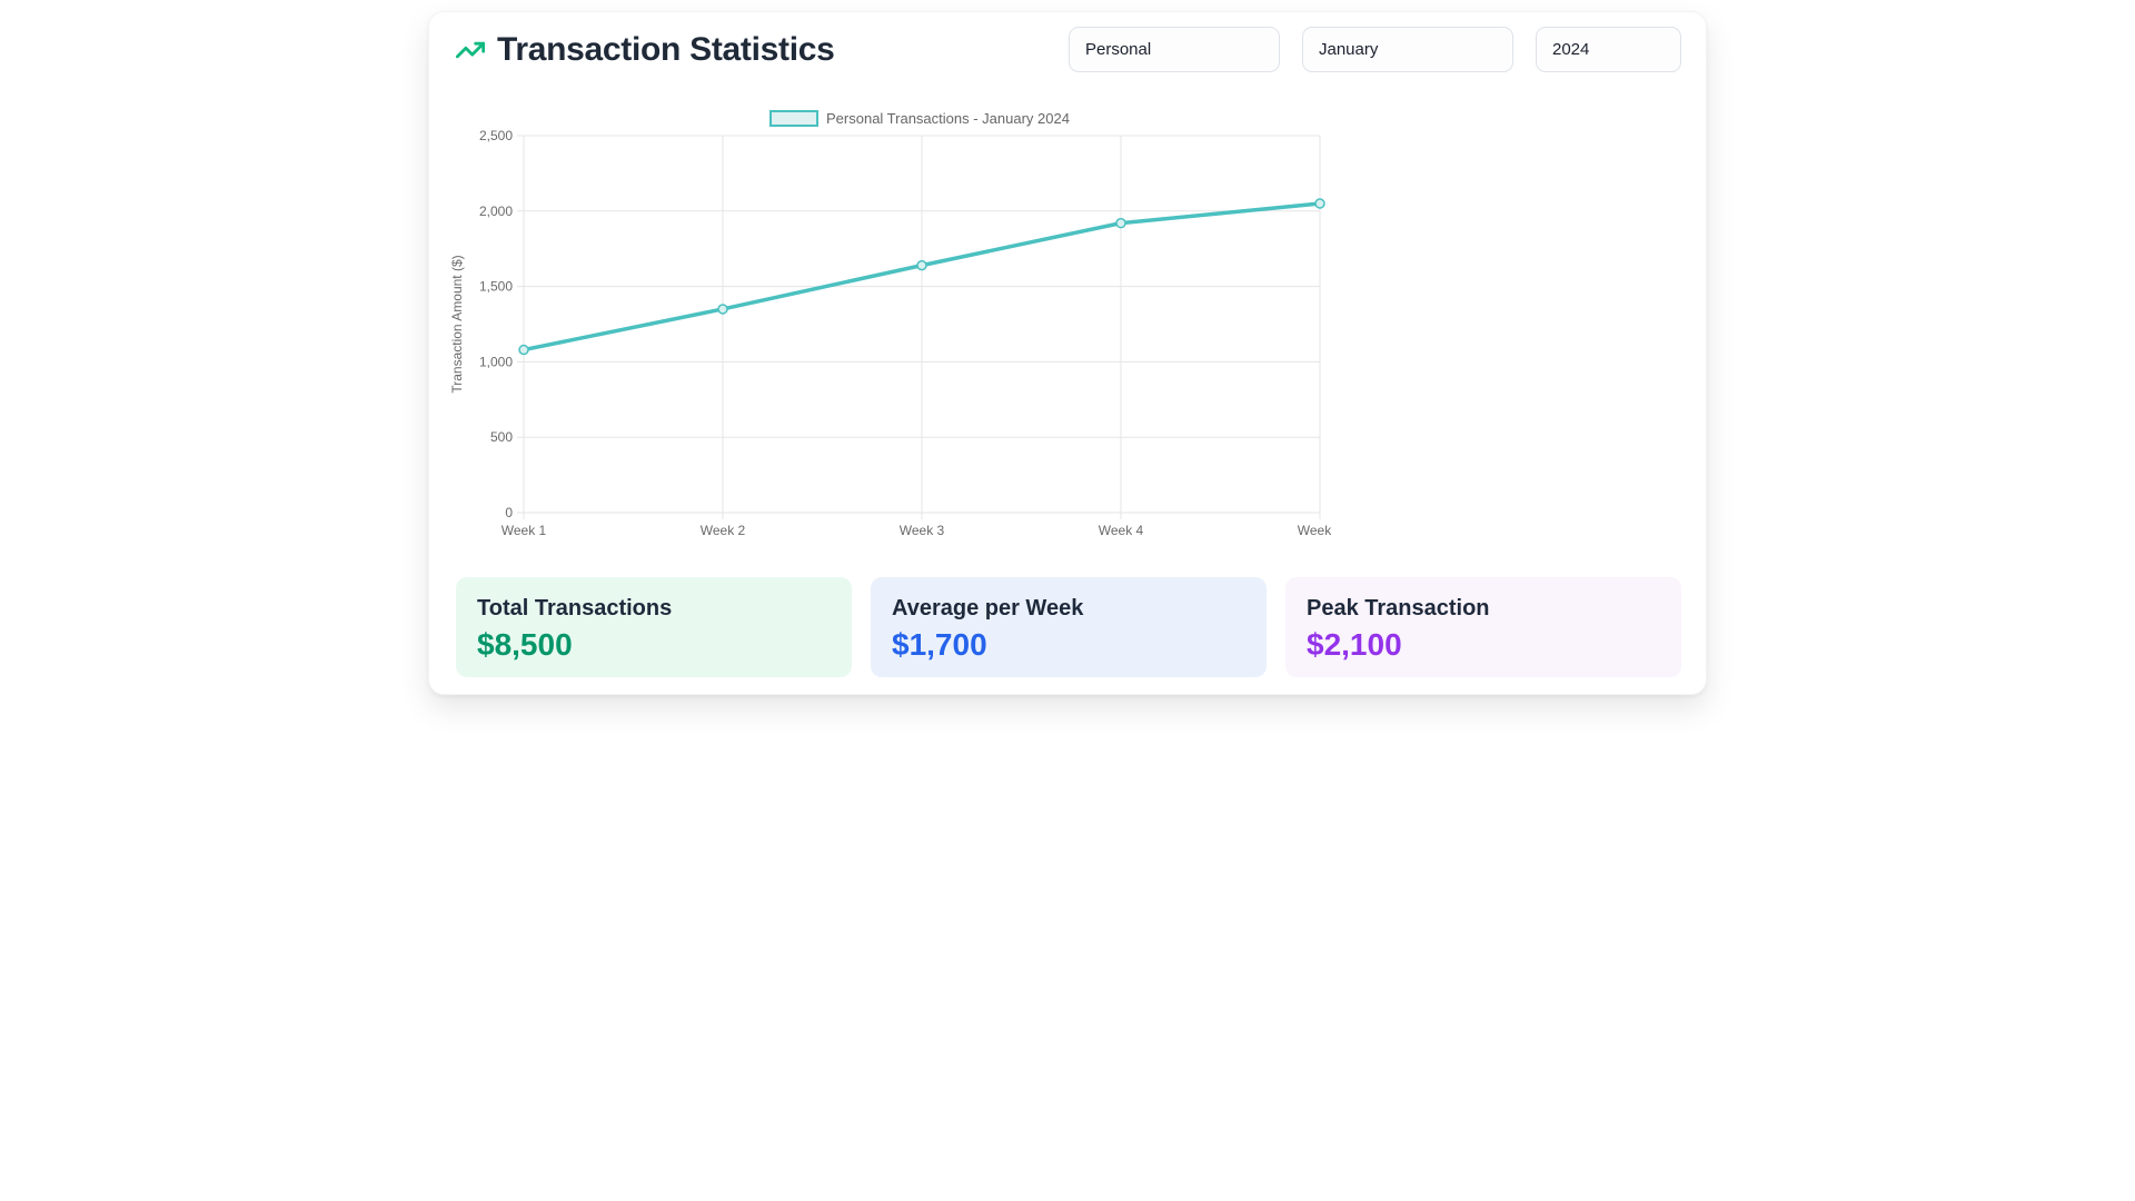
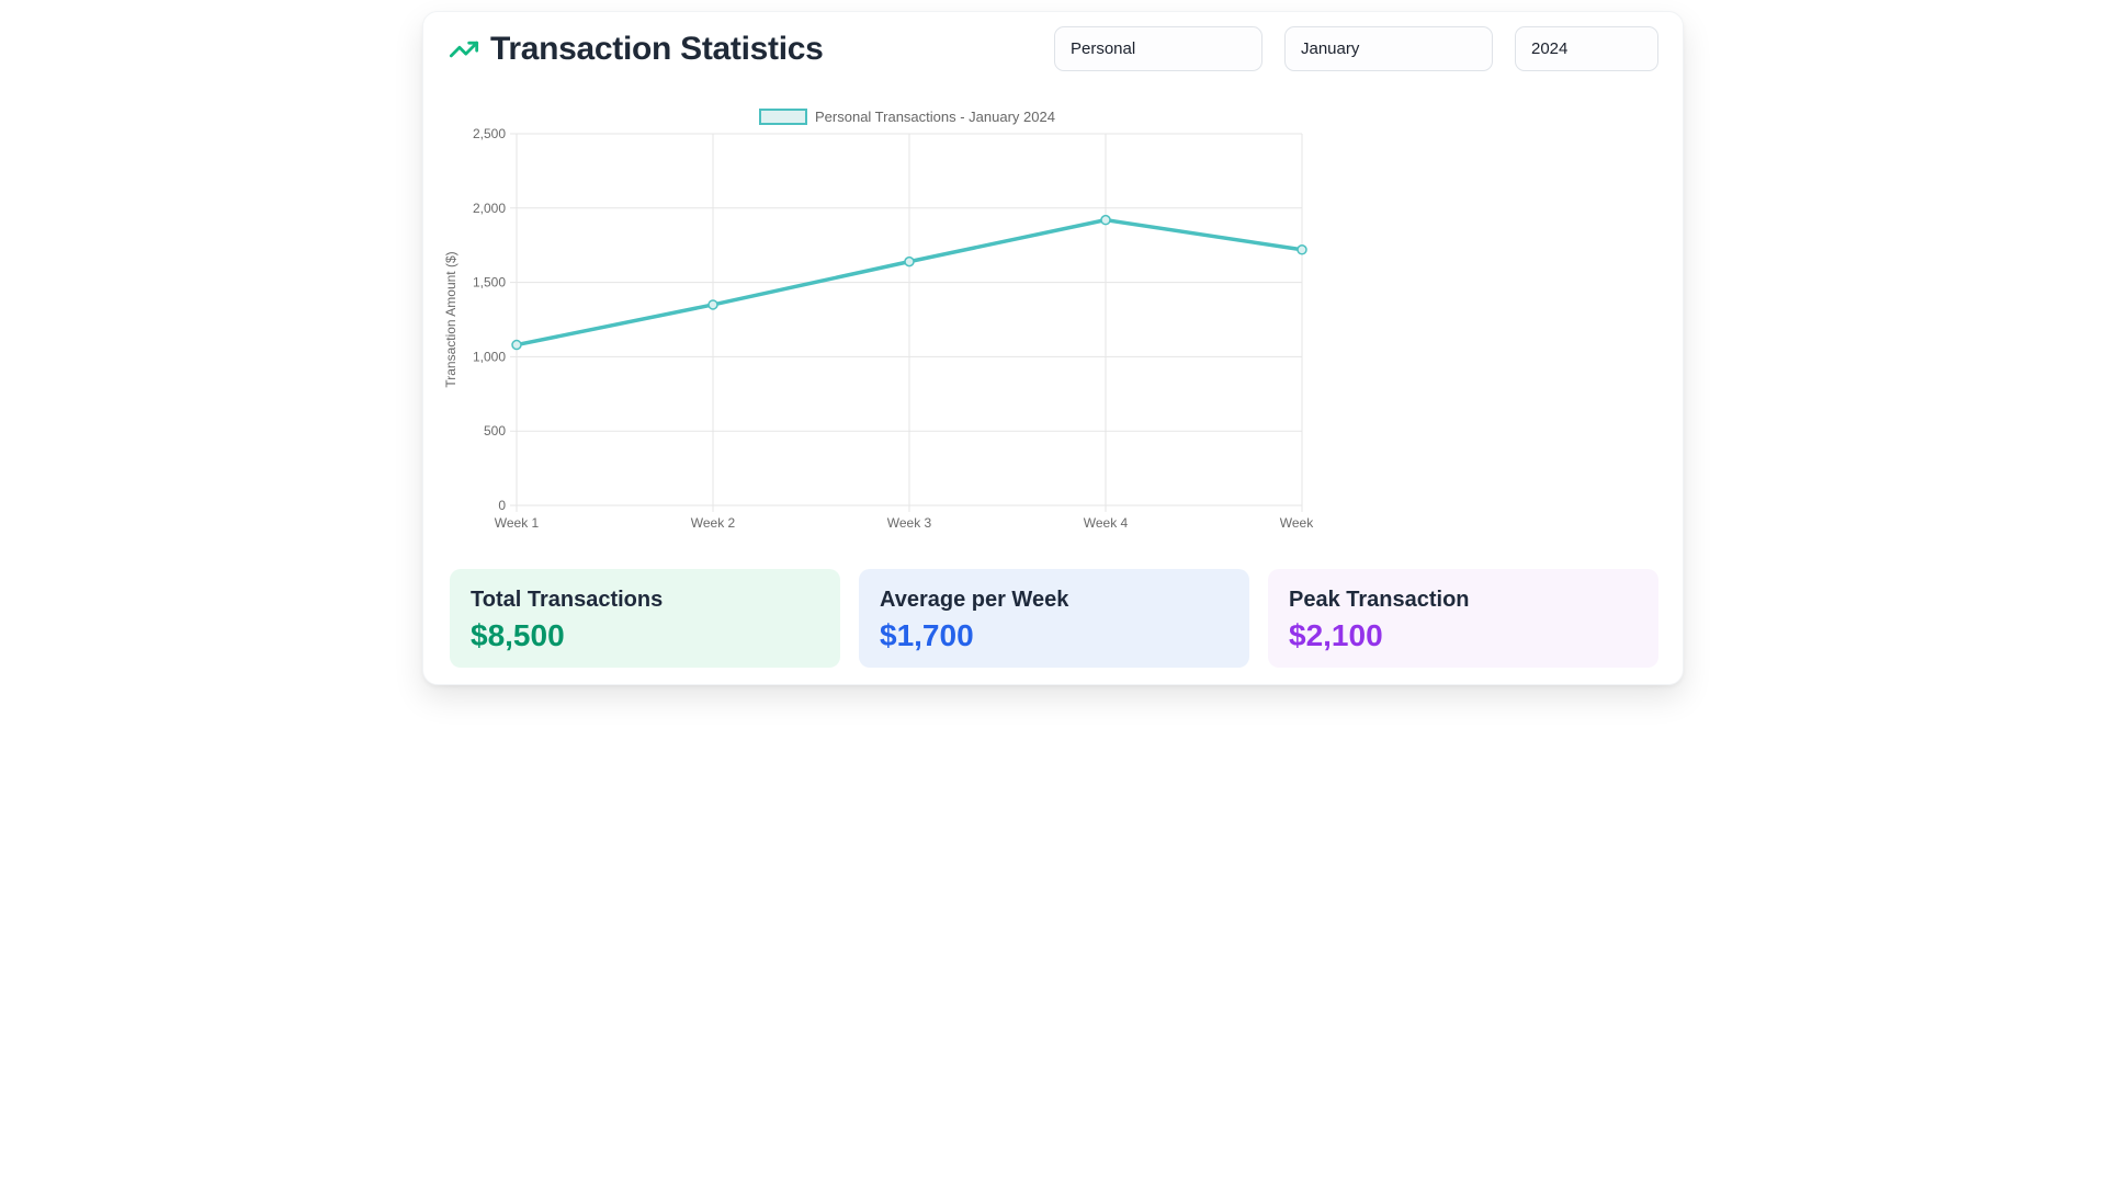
Week 5: 2050 -> 1720
